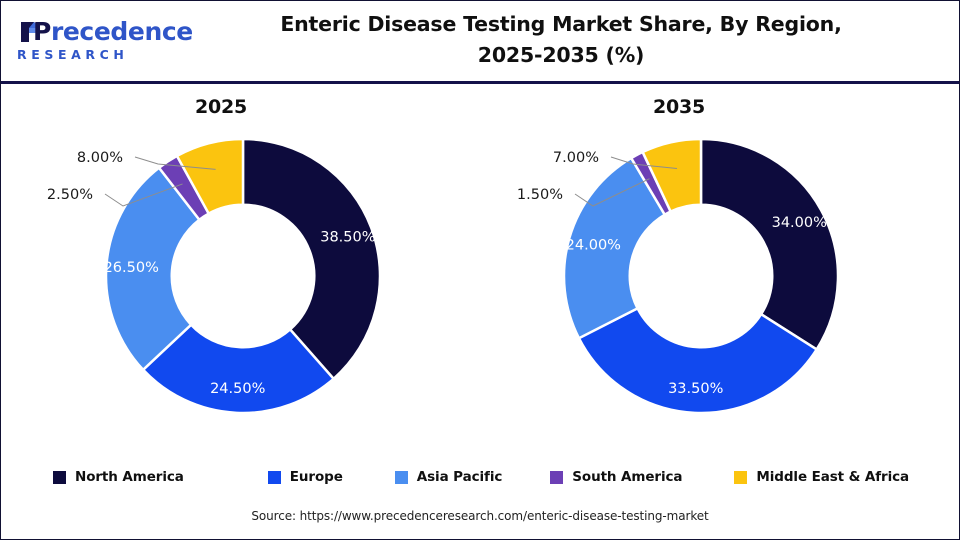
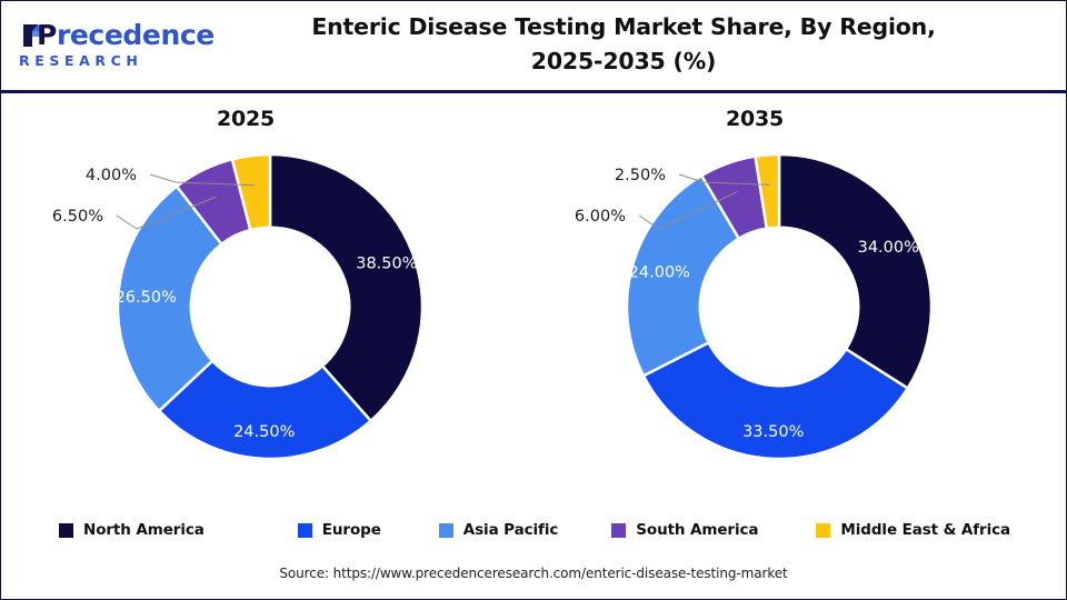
2025/South America: 2.50% -> 6.50%
2025/Middle East & Africa: 8.00% -> 4.00%
2035/South America: 1.50% -> 6.00%
2035/Middle East & Africa: 7.00% -> 2.50%
